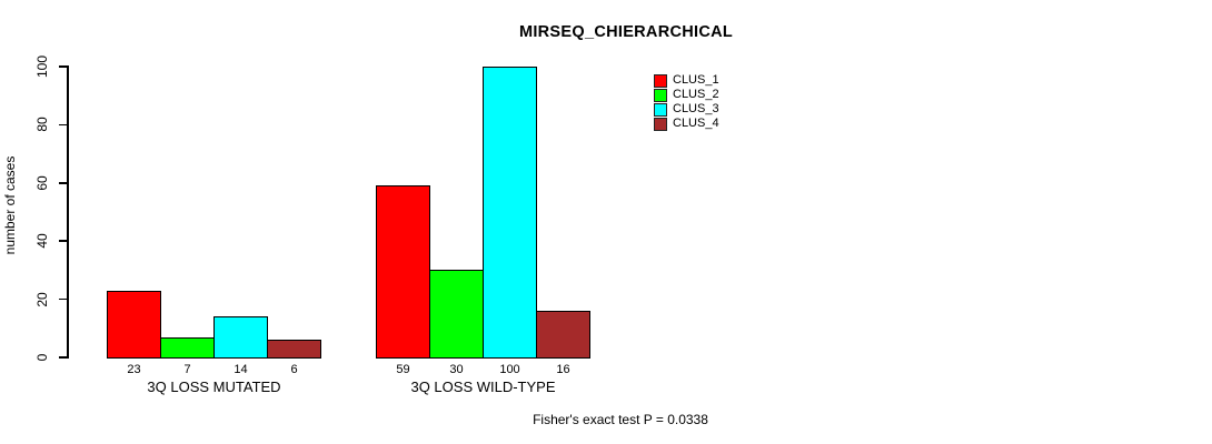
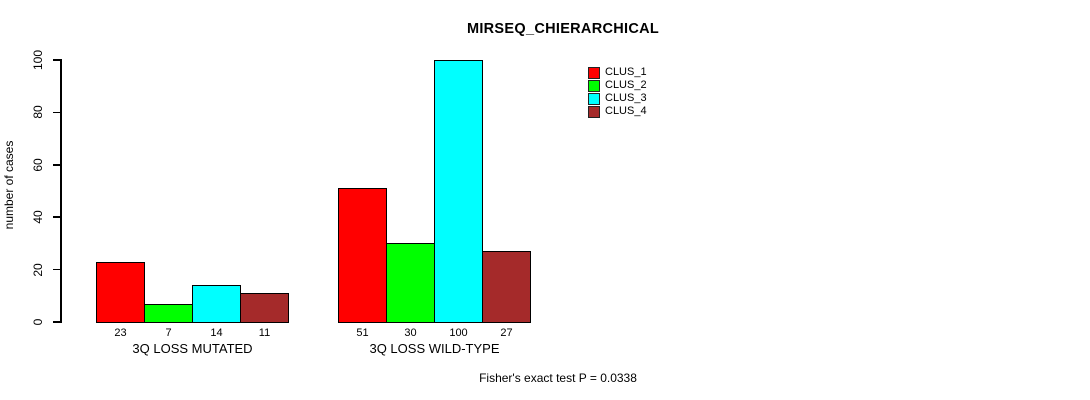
CLUS_4/3Q LOSS MUTATED: 6 -> 11
CLUS_1/3Q LOSS WILD-TYPE: 59 -> 51
CLUS_4/3Q LOSS WILD-TYPE: 16 -> 27
